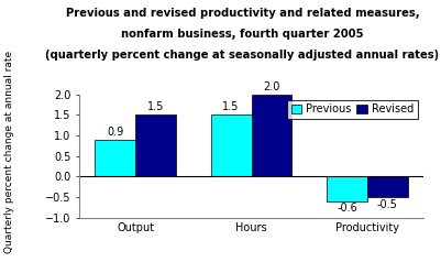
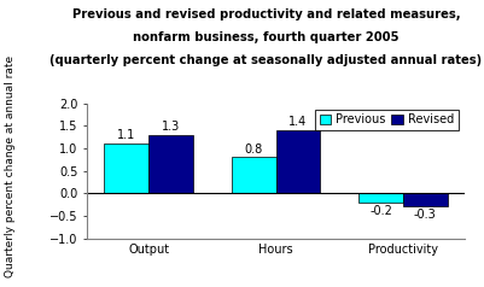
Previous/Output: 0.9 -> 1.1
Revised/Output: 1.5 -> 1.3
Previous/Hours: 1.5 -> 0.8
Revised/Hours: 2.0 -> 1.4
Previous/Productivity: -0.6 -> -0.2
Revised/Productivity: -0.5 -> -0.3
